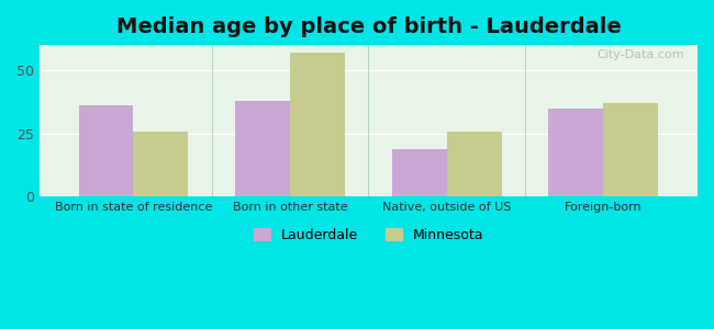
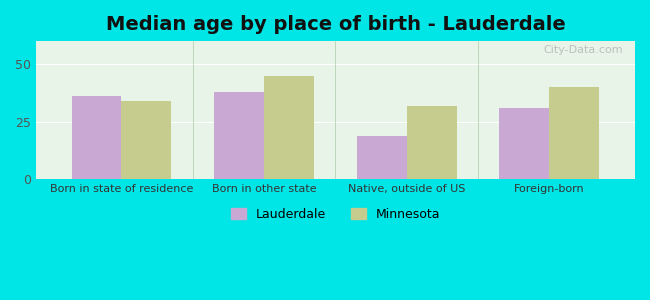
Minnesota/Born in state of residence: 26 -> 34
Minnesota/Born in other state: 57 -> 45
Minnesota/Native, outside of US: 26 -> 32
Lauderdale/Foreign-born: 35 -> 31
Minnesota/Foreign-born: 37 -> 40
